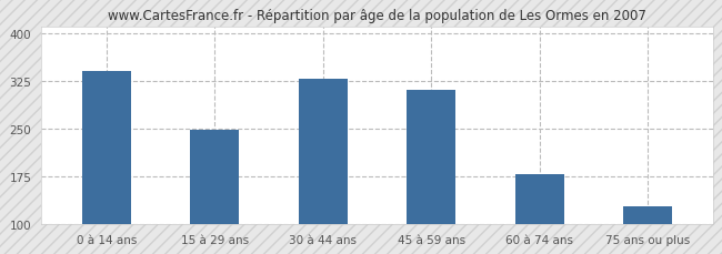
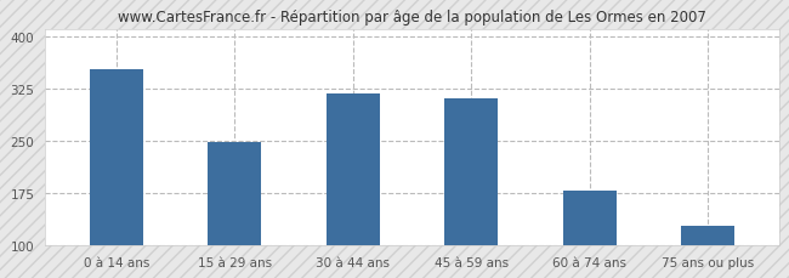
0 à 14 ans: 340 -> 352
30 à 44 ans: 328 -> 318
